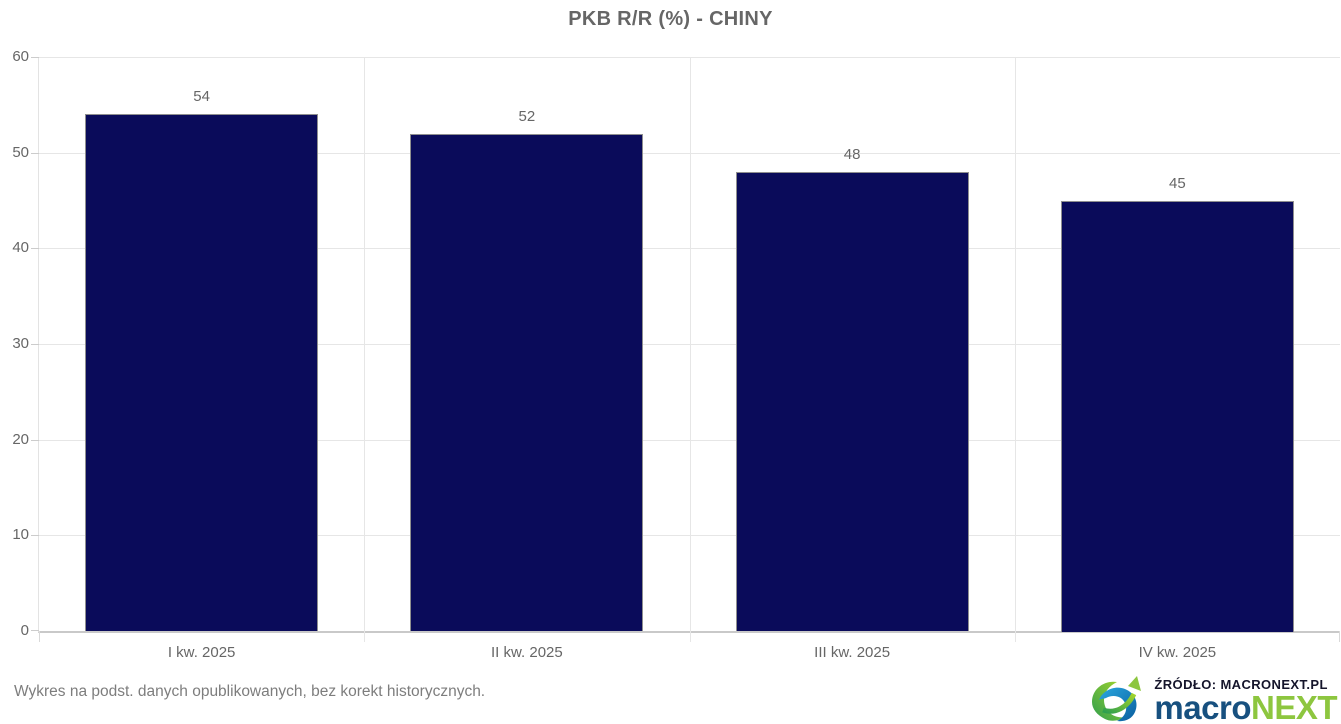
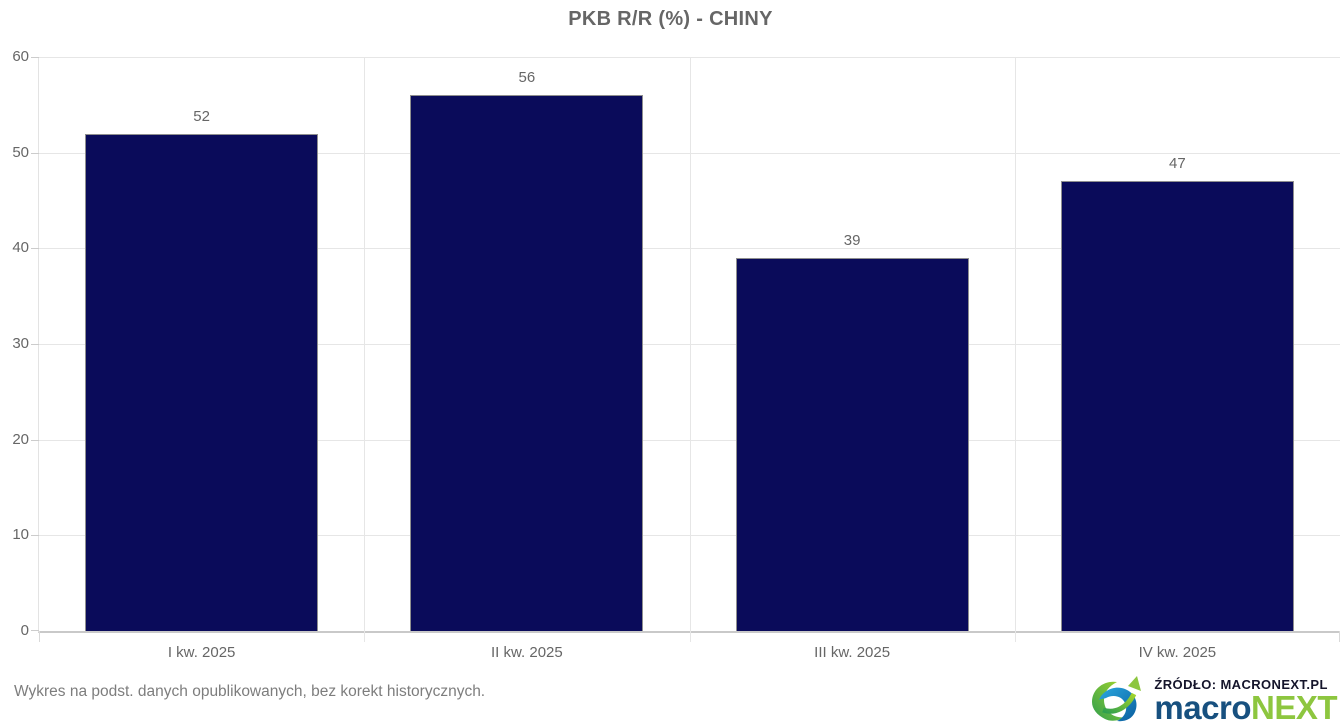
I kw. 2025: 54 -> 52
II kw. 2025: 52 -> 56
III kw. 2025: 48 -> 39
IV kw. 2025: 45 -> 47
